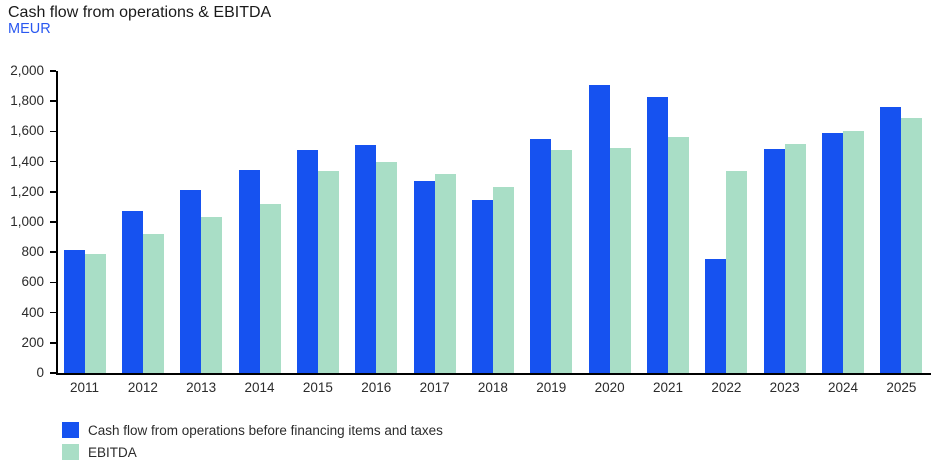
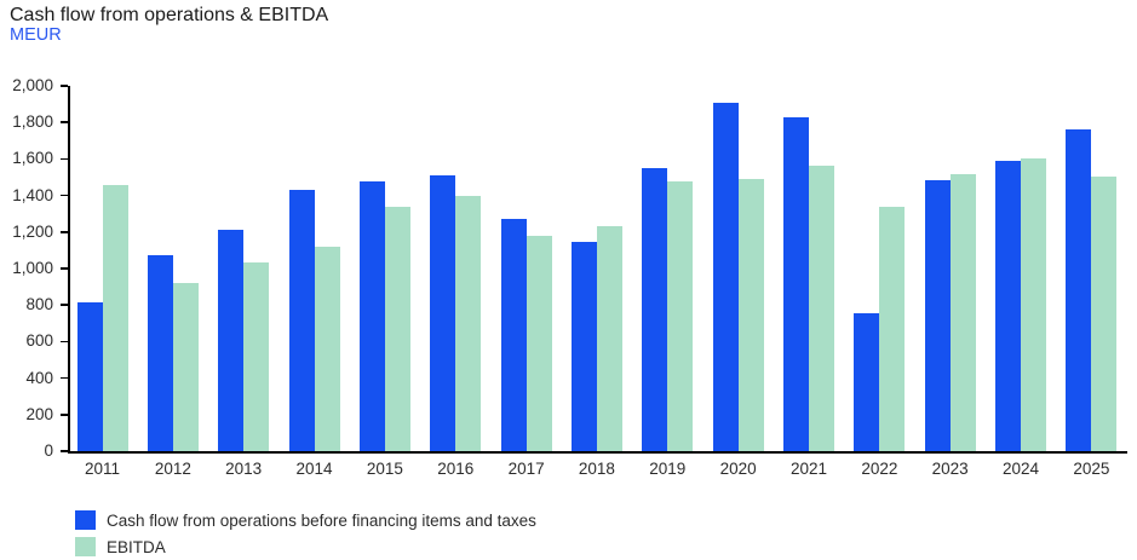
EBITDA/2011: 790 -> 1460
Cash flow from operations before financing items and taxes/2014: 1340 -> 1430
EBITDA/2017: 1320 -> 1180
EBITDA/2025: 1690 -> 1500
